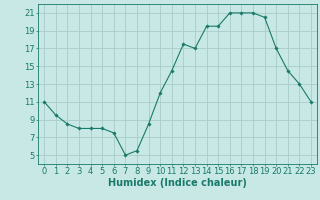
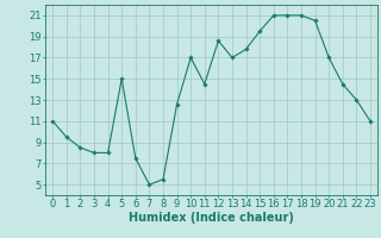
5: 8.0 -> 15.0
9: 8.5 -> 12.6
10: 12.0 -> 17.0
12: 17.5 -> 18.6
14: 19.5 -> 17.8
